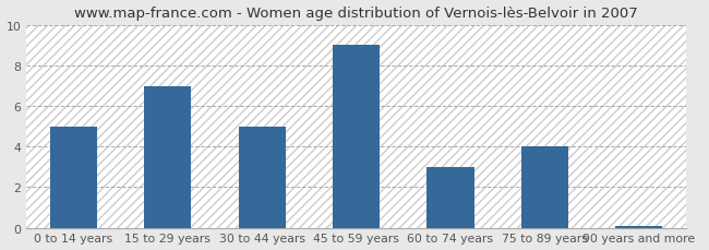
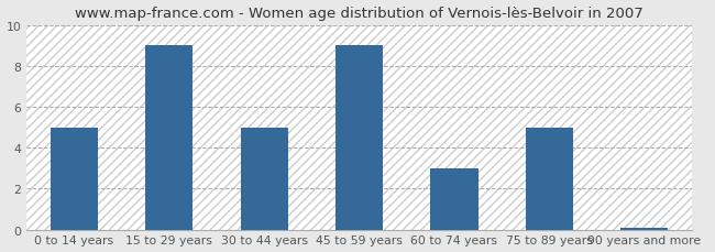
15 to 29 years: 7.0 -> 9.0
75 to 89 years: 4.0 -> 5.0
